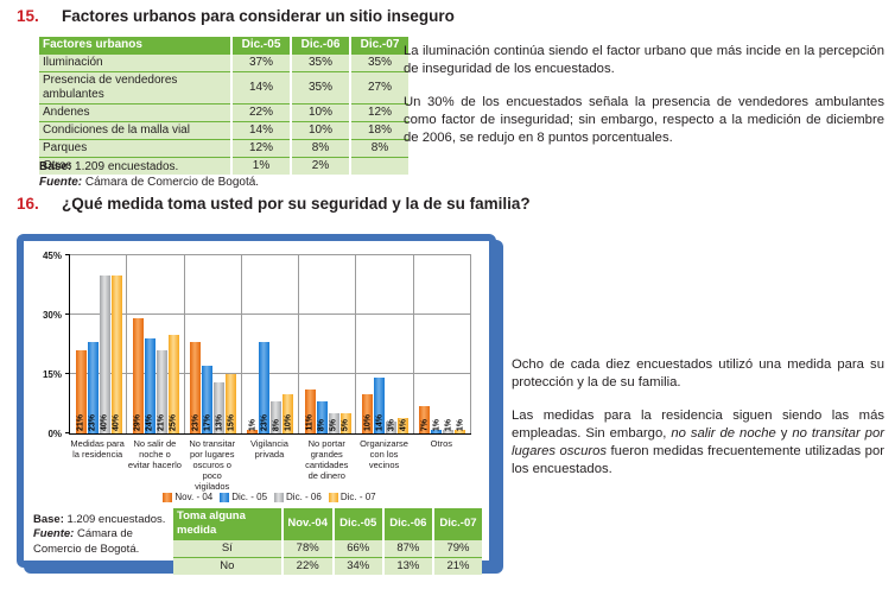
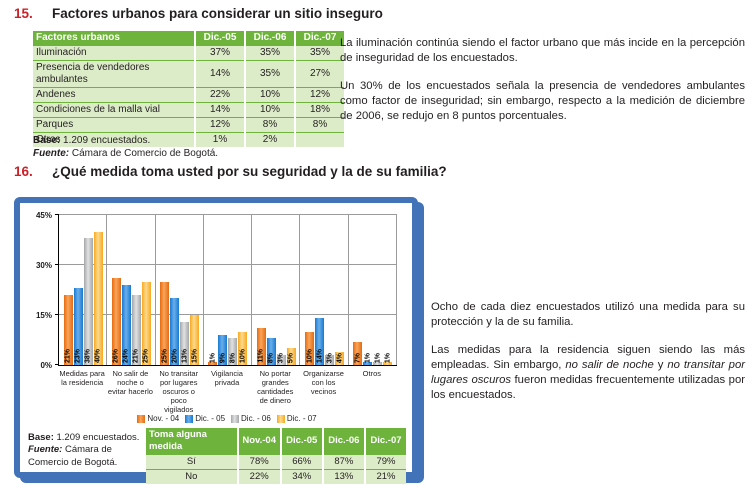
Dic. - 06/Medidas para la residencia: 40% -> 38%
Nov. - 04/No salir de noche o evitar hacerlo: 29% -> 26%
Nov. - 04/No transitar por lugares oscuros o poco vigilados: 23% -> 25%
Dic. - 05/No transitar por lugares oscuros o poco vigilados: 17% -> 20%
Dic. - 05/Vigilancia privada: 23% -> 9%
Dic. - 06/No portar grandes cantidades de dinero: 5% -> 3%
